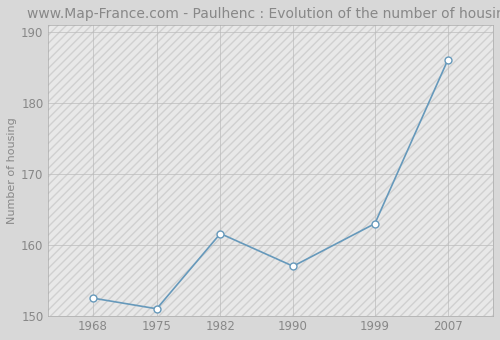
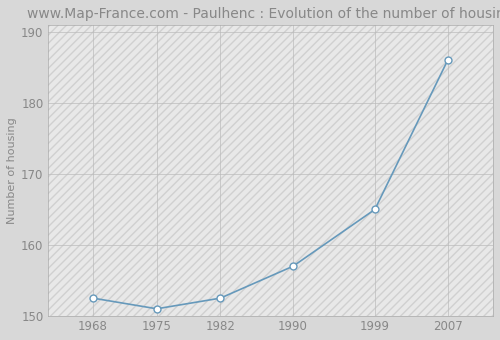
1982: 161.6 -> 152.5
1999: 163.0 -> 165.0
